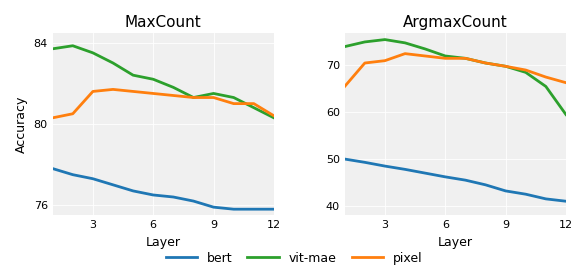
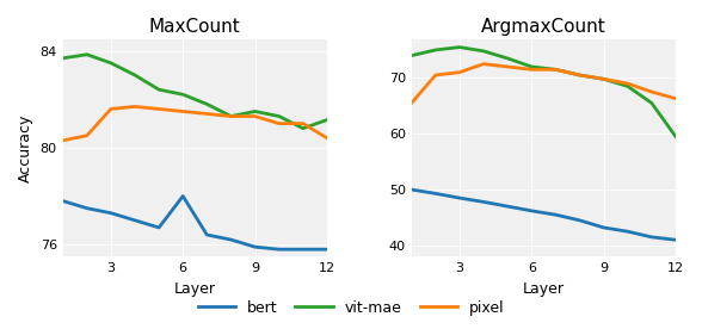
MaxCount/bert/6: 76.5 -> 78.0
MaxCount/vit-mae/12: 80.30 -> 81.15
